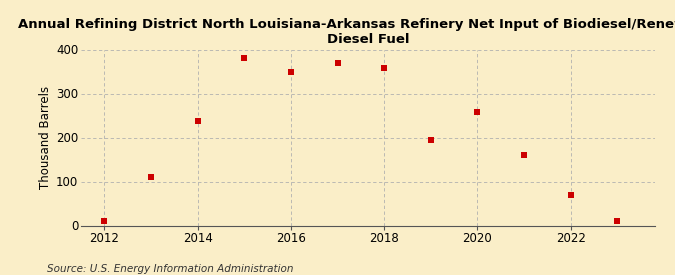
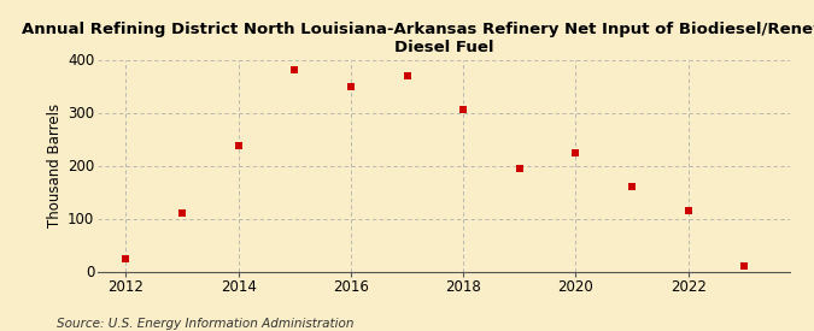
2012: 10 -> 25
2018: 358 -> 305
2020: 258 -> 225
2022: 70 -> 115
